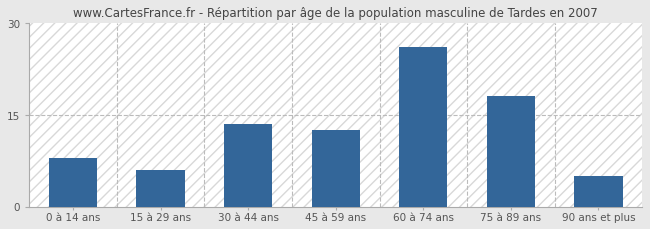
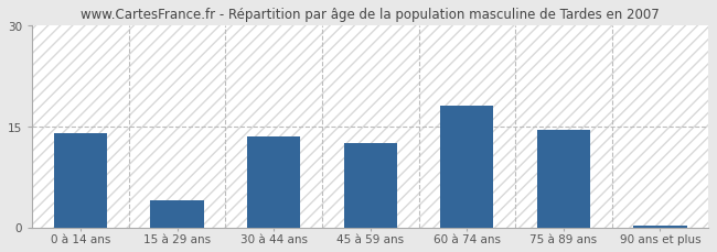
0 à 14 ans: 8.0 -> 14.0
15 à 29 ans: 6.0 -> 4.0
60 à 74 ans: 26.0 -> 18.0
75 à 89 ans: 18.0 -> 14.5
90 ans et plus: 5.0 -> 0.3
